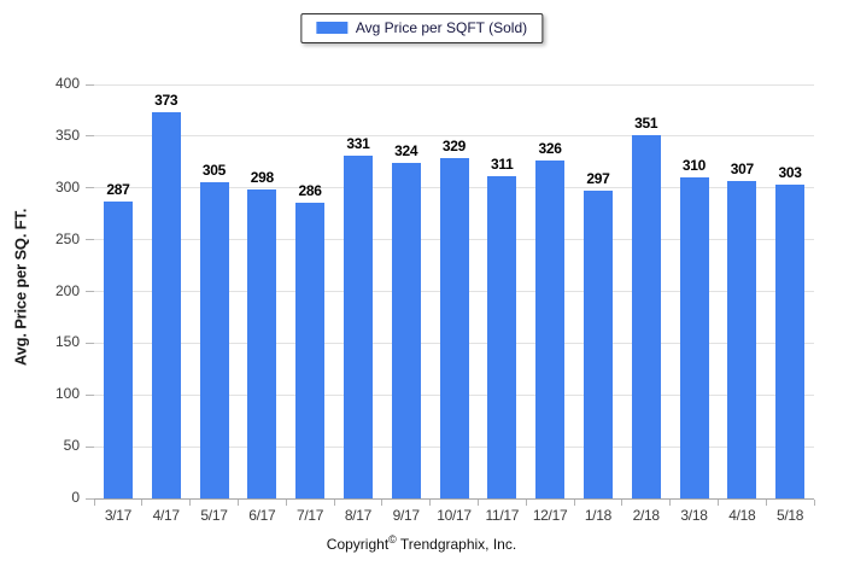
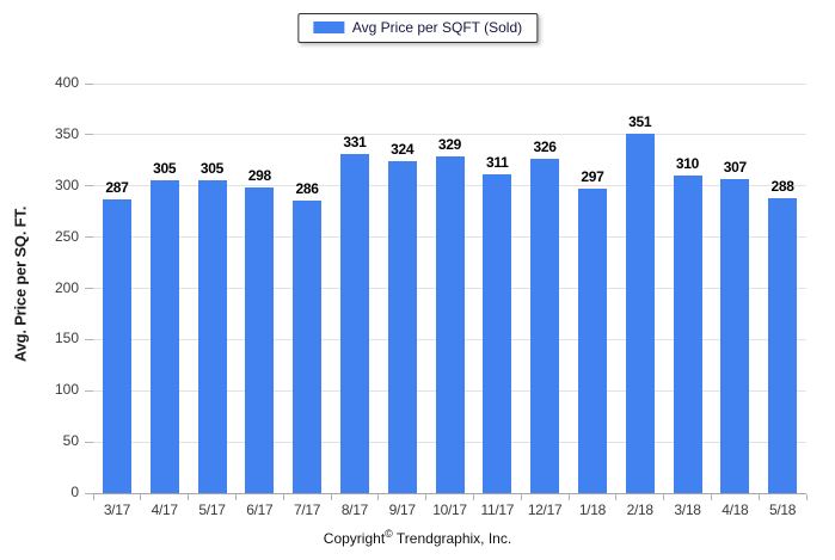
4/17: 373 -> 305
5/18: 303 -> 288
